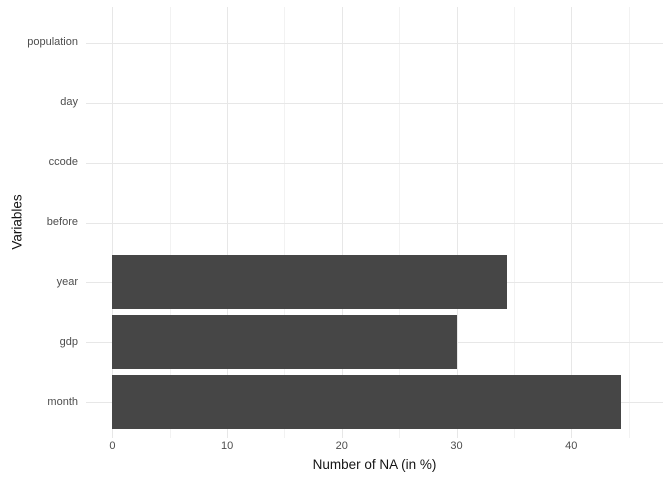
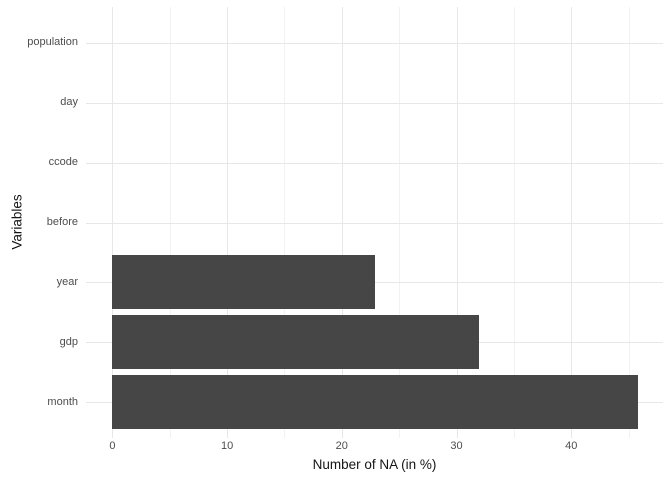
year: 34.4 -> 22.9
gdp: 30.0 -> 32.0
month: 44.3 -> 45.8
